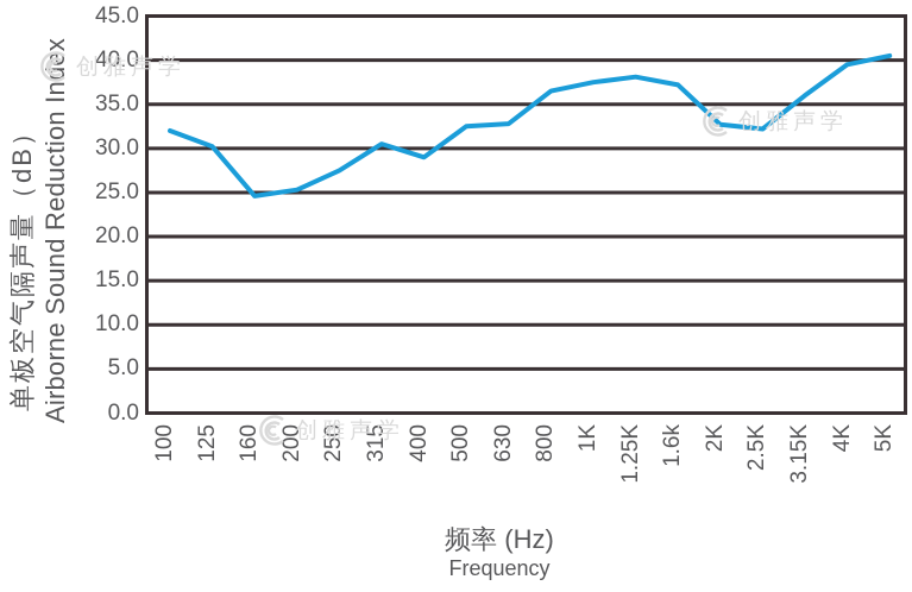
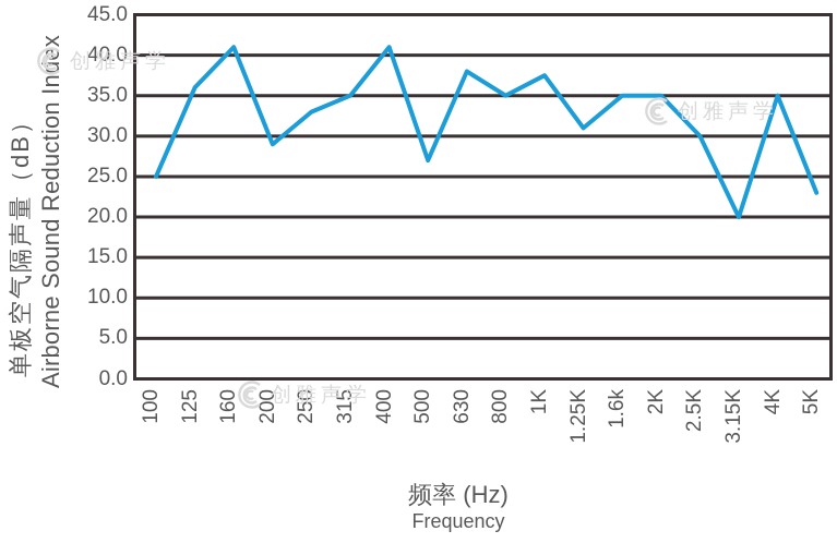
100: 32 -> 25
125: 30 -> 36
160: 25 -> 41
200: 25 -> 29
250: 28 -> 33
315: 30 -> 35
400: 29 -> 41
500: 32 -> 27
630: 33 -> 38
800: 36 -> 35
1.25K: 38 -> 31
1.6k: 37 -> 35
2K: 33 -> 35
2.5K: 32 -> 30
3.15K: 36 -> 20
4K: 40 -> 35
5K: 40 -> 23
